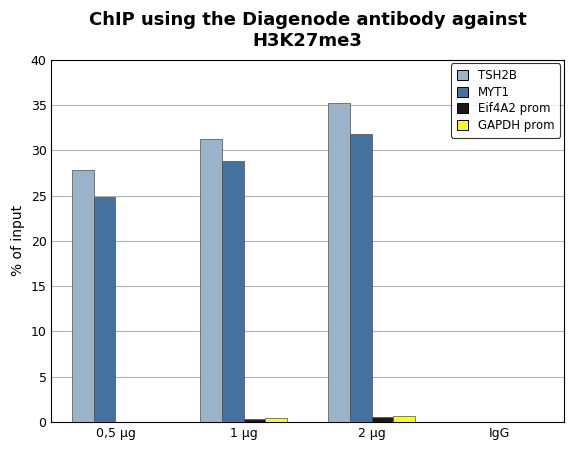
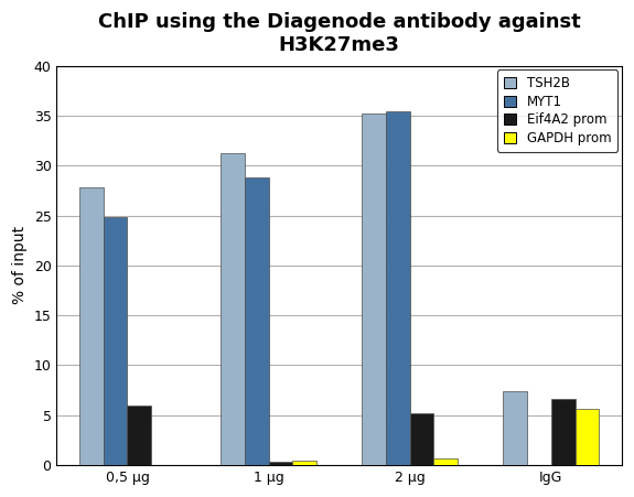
Eif4A2 prom/0,5 μg: 0.1 -> 6.0
MYT1/2 μg: 31.8 -> 35.4
Eif4A2 prom/2 μg: 0.6 -> 5.2
TSH2B/IgG: 0.0 -> 7.4
Eif4A2 prom/IgG: 0.0 -> 6.6
GAPDH prom/IgG: 0.0 -> 5.6
